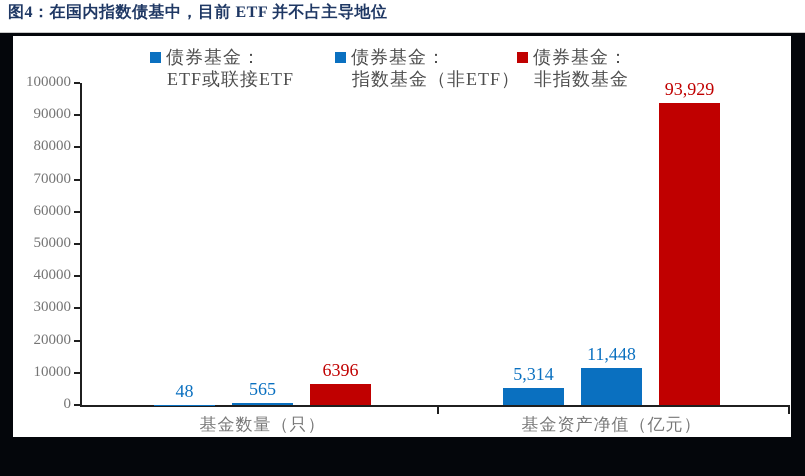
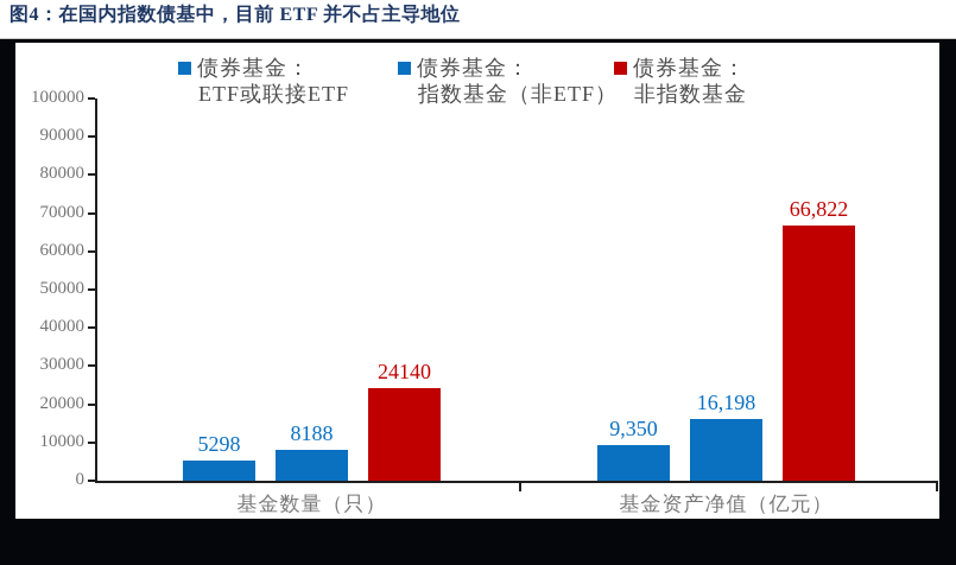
债券基金：ETF或联接ETF/基金数量（只）: 48 -> 5298
债券基金：指数基金（非ETF）/基金数量（只）: 565 -> 8188
债券基金：非指数基金/基金数量（只）: 6396 -> 24140
债券基金：ETF或联接ETF/基金资产净值（亿元）: 5,314 -> 9,350
债券基金：指数基金（非ETF）/基金资产净值（亿元）: 11,448 -> 16,198
债券基金：非指数基金/基金资产净值（亿元）: 93,929 -> 66,822
